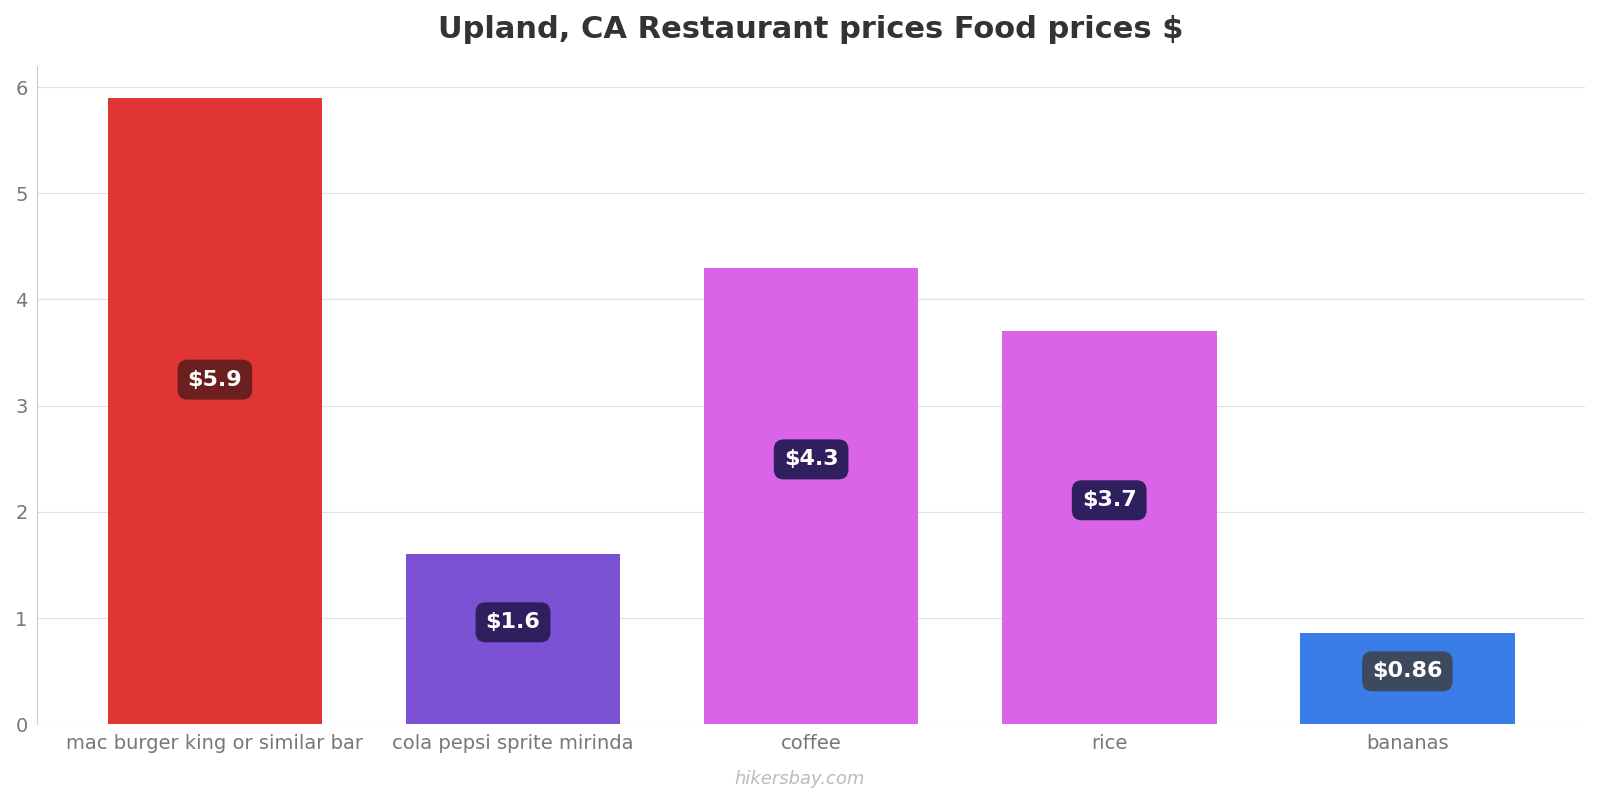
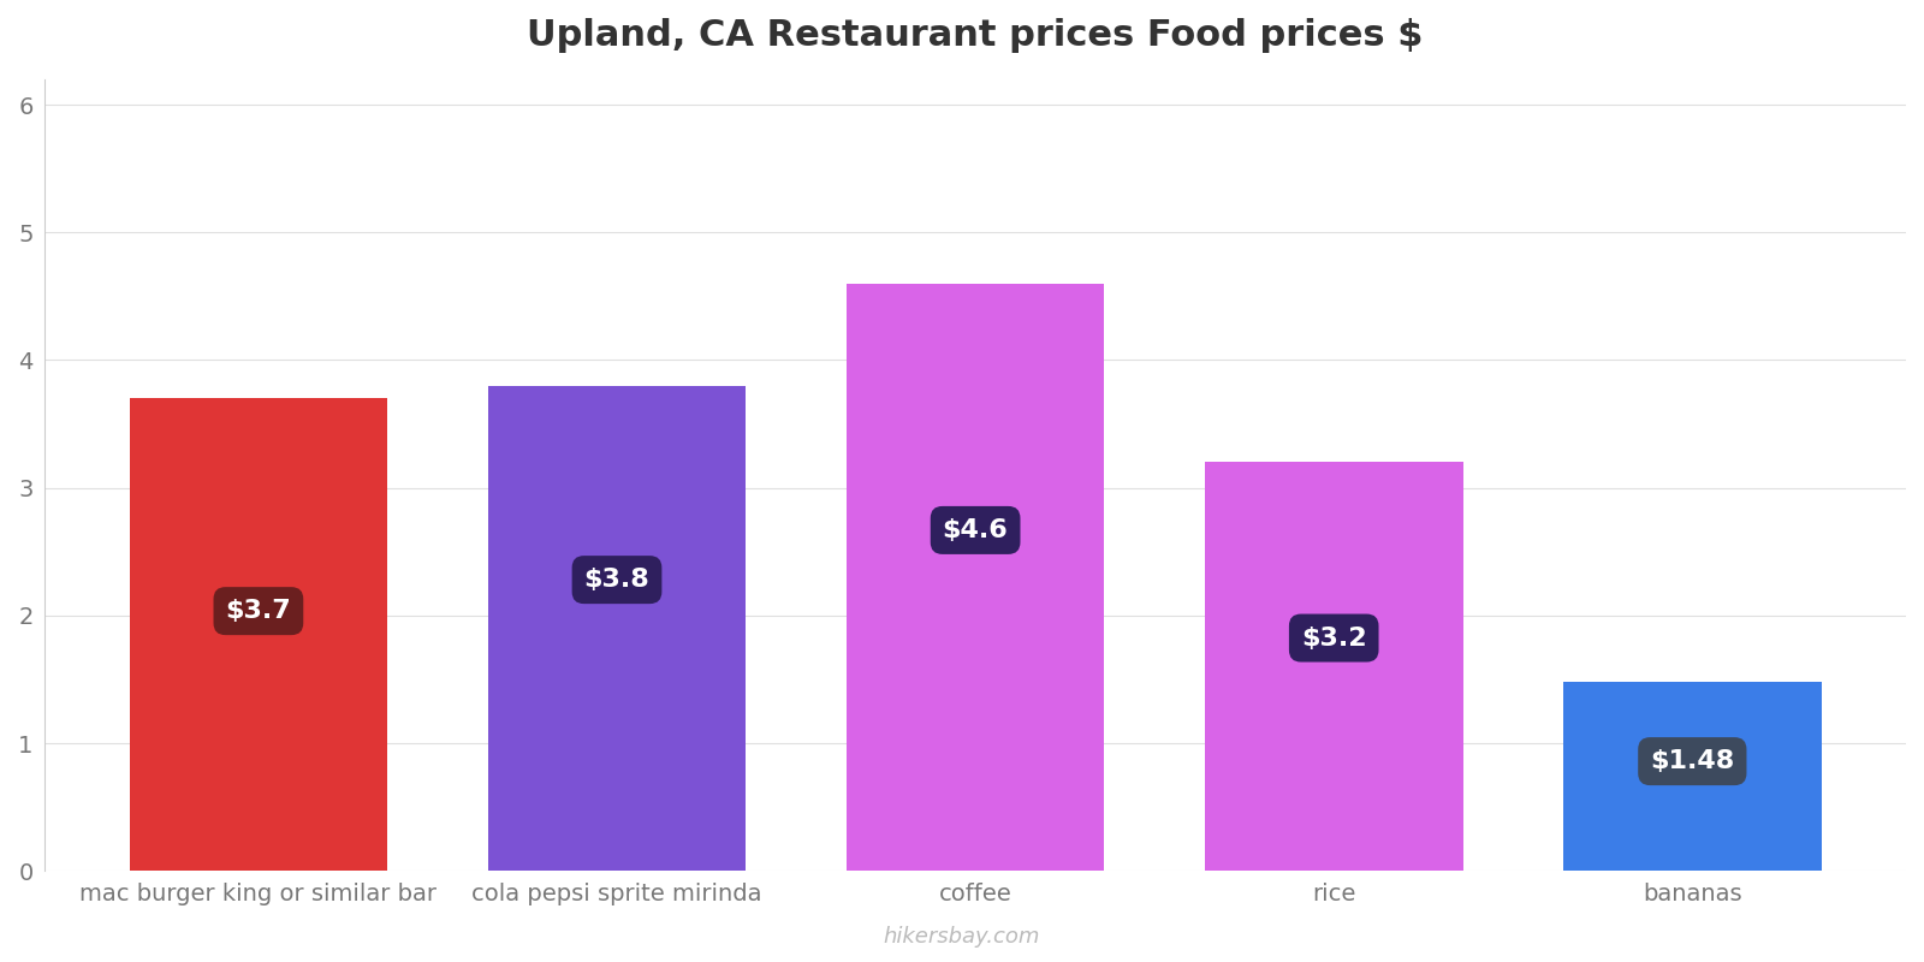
mac burger king or similar bar: $5.9 -> $3.7
cola pepsi sprite mirinda: $1.6 -> $3.8
coffee: $4.3 -> $4.6
rice: $3.7 -> $3.2
bananas: $0.86 -> $1.48
